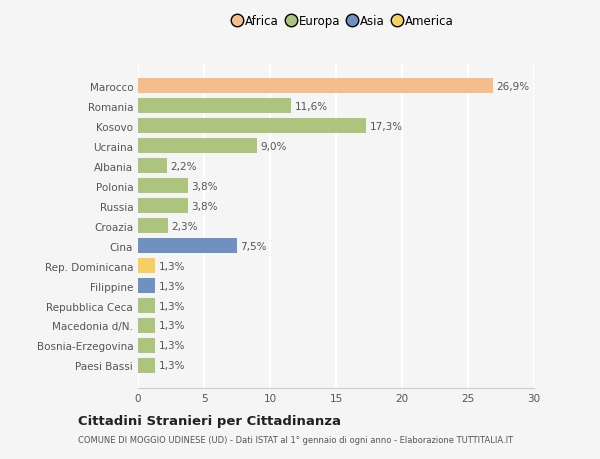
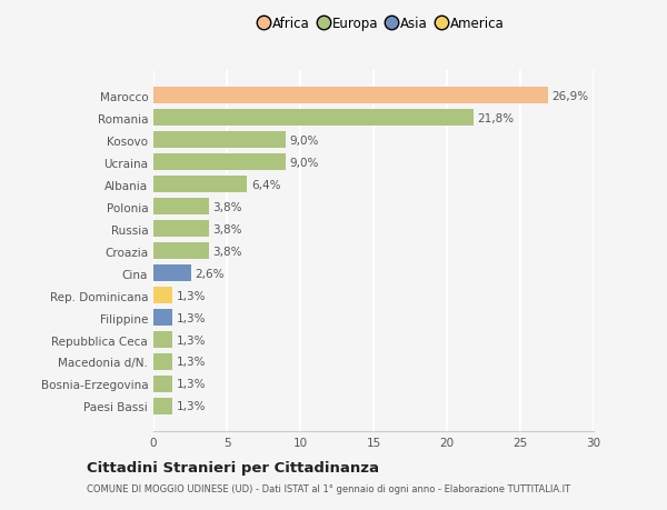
Romania: 11,6% -> 21,8%
Kosovo: 17,3% -> 9,0%
Albania: 2,2% -> 6,4%
Croazia: 2,3% -> 3,8%
Cina: 7,5% -> 2,6%
